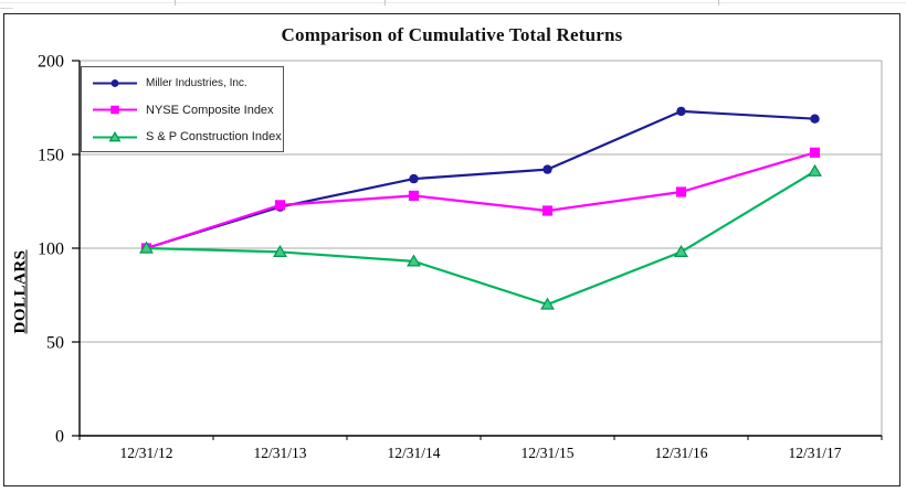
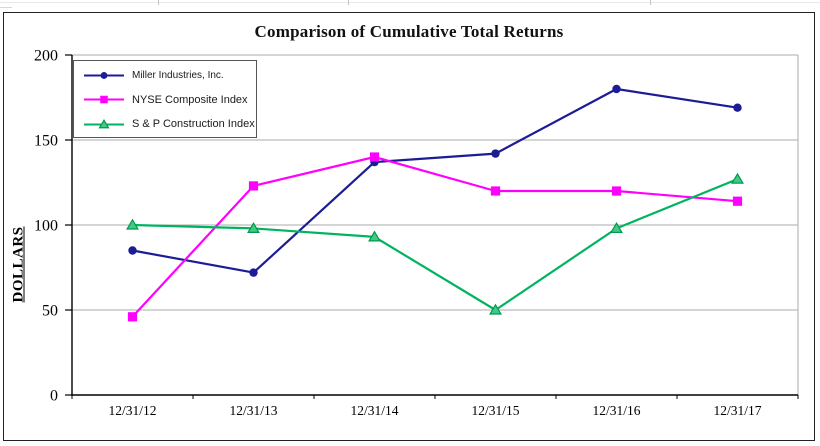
Miller Industries, Inc./12/31/12: 100 -> 85
NYSE Composite Index/12/31/12: 100 -> 46
Miller Industries, Inc./12/31/13: 122 -> 72
NYSE Composite Index/12/31/14: 128 -> 140
S & P Construction Index/12/31/15: 70 -> 50
Miller Industries, Inc./12/31/16: 173 -> 180
NYSE Composite Index/12/31/16: 130 -> 120
NYSE Composite Index/12/31/17: 151 -> 114
S & P Construction Index/12/31/17: 141 -> 127
